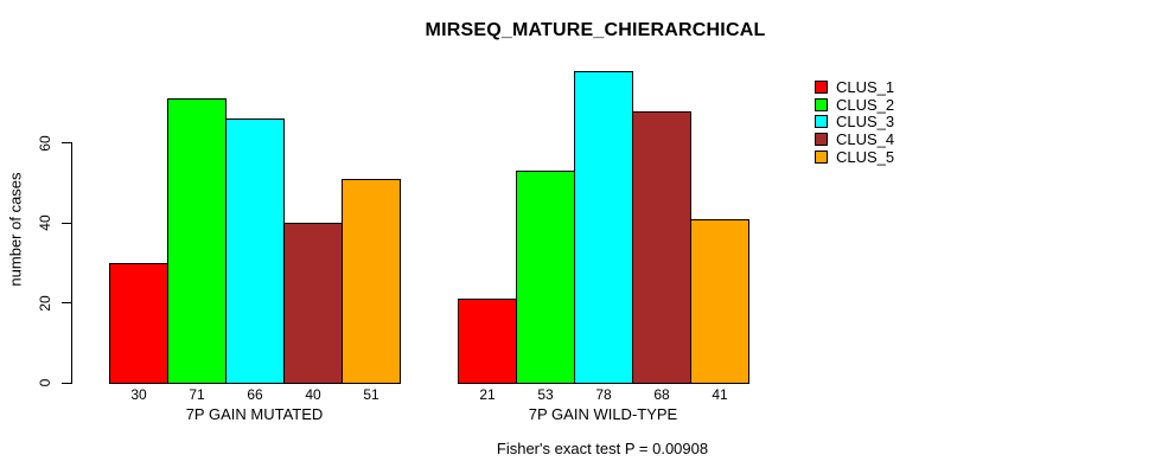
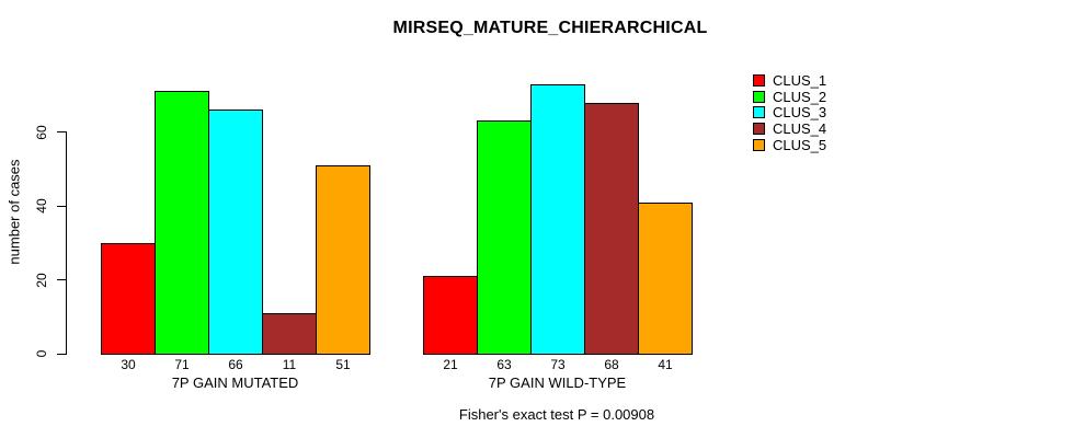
CLUS_4/7P GAIN MUTATED: 40 -> 11
CLUS_2/7P GAIN WILD-TYPE: 53 -> 63
CLUS_3/7P GAIN WILD-TYPE: 78 -> 73
